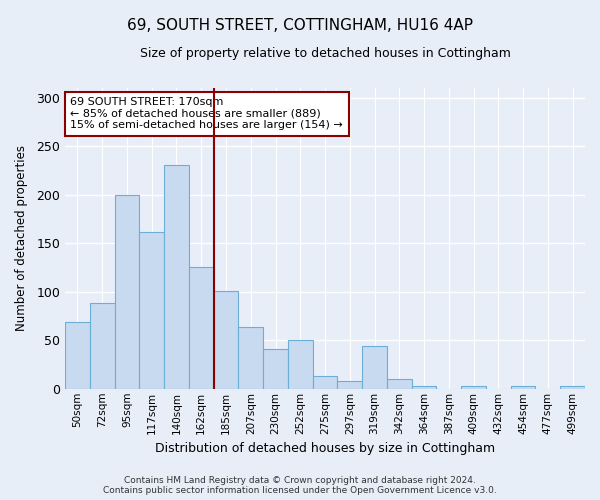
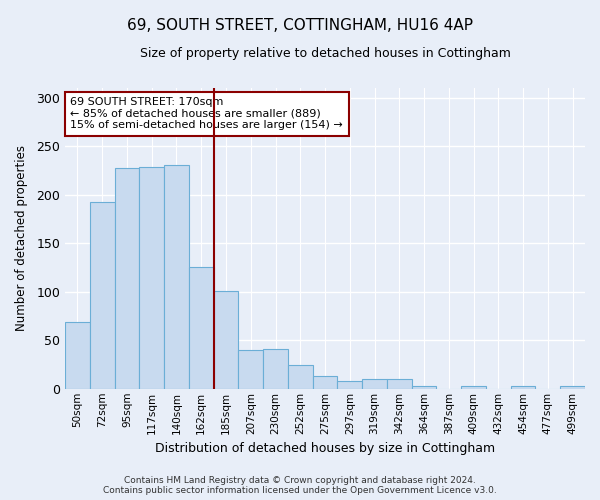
72sqm: 88 -> 193
95sqm: 200 -> 228
117sqm: 162 -> 229
207sqm: 64 -> 40
252sqm: 50 -> 25
319sqm: 44 -> 10
